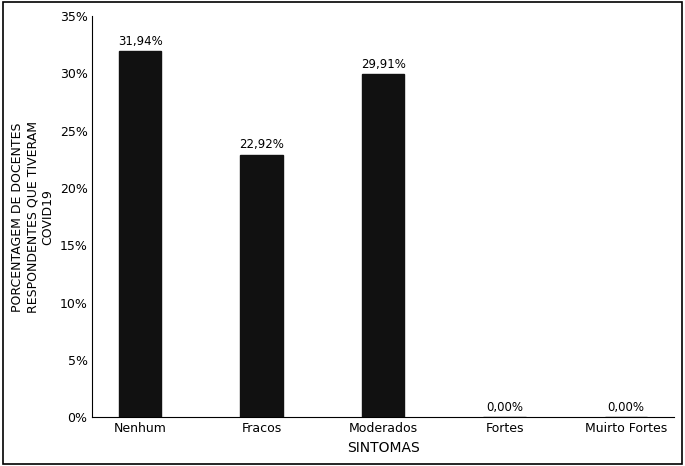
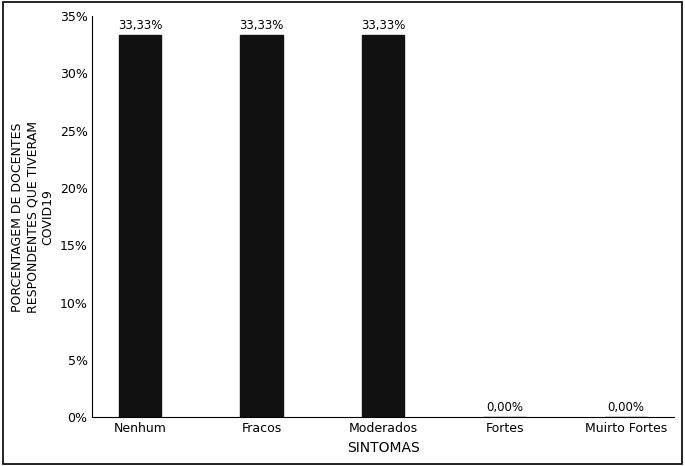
Nenhum: 31,94% -> 33,33%
Fracos: 22,92% -> 33,33%
Moderados: 29,91% -> 33,33%
